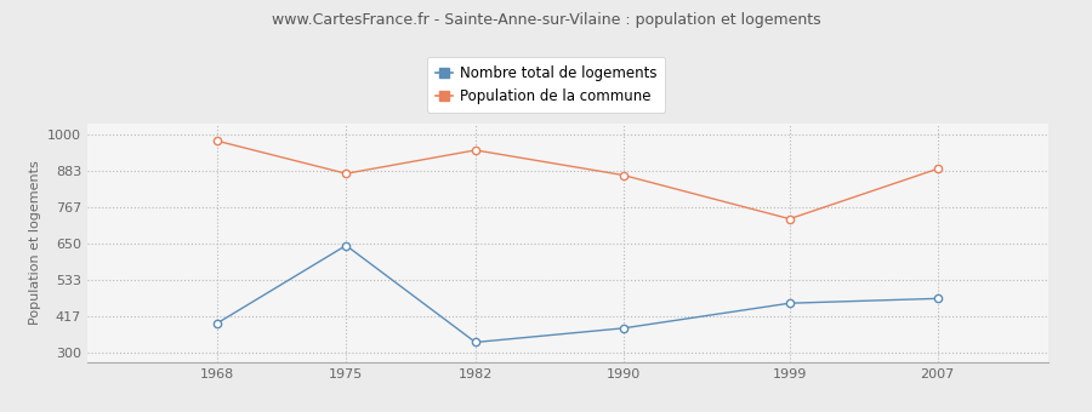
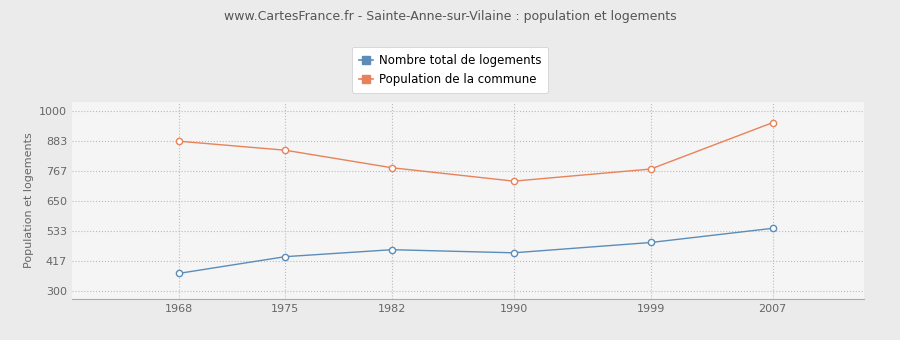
Nombre total de logements/1968: 395 -> 370
Population de la commune/1968: 980 -> 883
Nombre total de logements/1975: 645 -> 435
Population de la commune/1975: 875 -> 848
Nombre total de logements/1982: 335 -> 462
Population de la commune/1982: 950 -> 780
Nombre total de logements/1990: 380 -> 450
Population de la commune/1990: 870 -> 728
Nombre total de logements/1999: 460 -> 490
Population de la commune/1999: 730 -> 775
Nombre total de logements/2007: 475 -> 545
Population de la commune/2007: 890 -> 955
